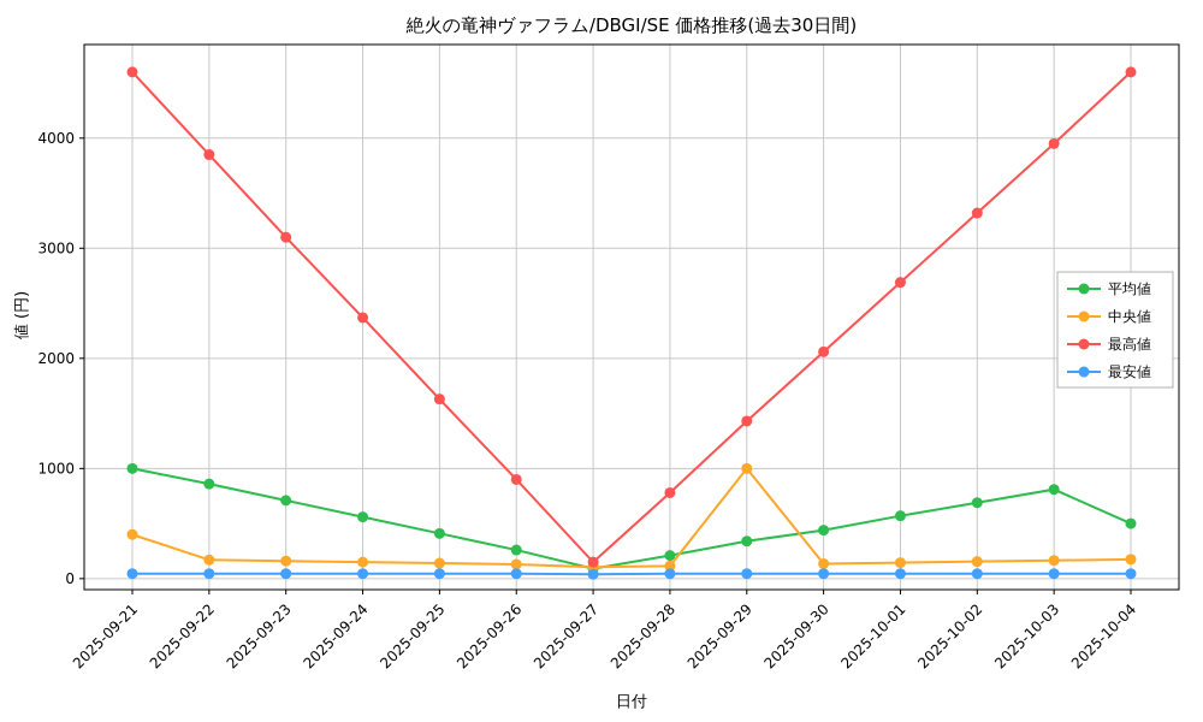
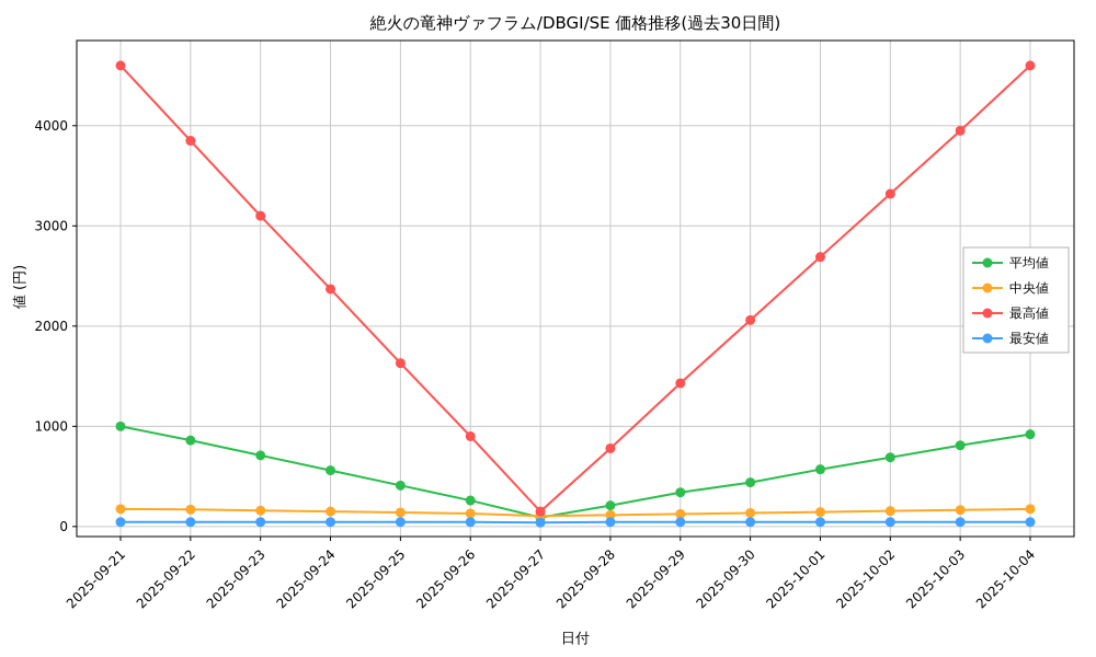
中央値/2025-09-21: 400 -> 200
中央値/2025-09-29: 1000 -> 100
平均値/2025-10-04: 500 -> 900
